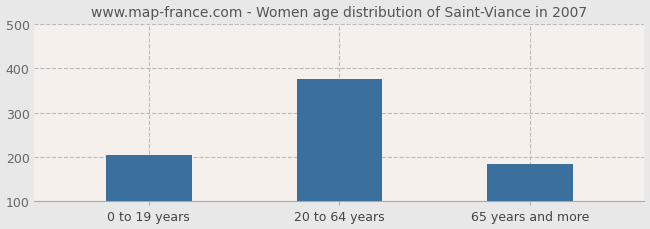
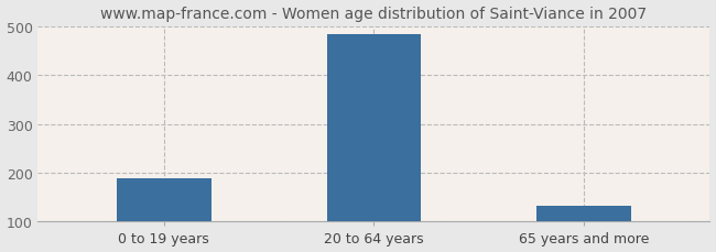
0 to 19 years: 205 -> 188
20 to 64 years: 375 -> 483
65 years and more: 185 -> 133
